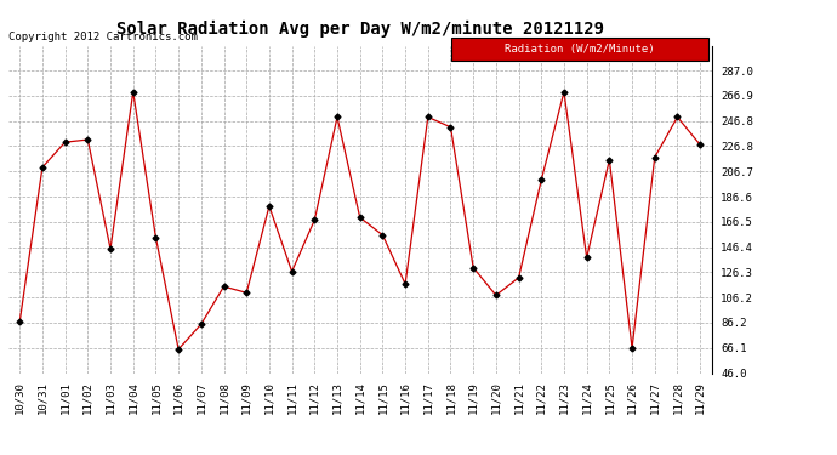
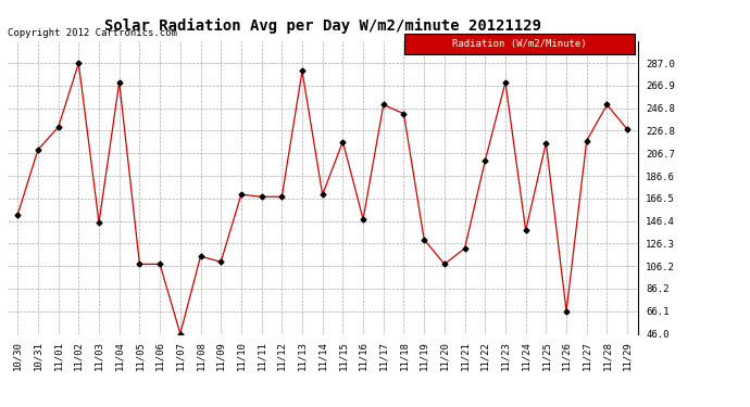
10/30: 87 -> 152
11/02: 232 -> 287
11/05: 154 -> 108
11/06: 65 -> 108
11/07: 85 -> 46
11/10: 179 -> 170
11/11: 127 -> 168
11/13: 250 -> 280
11/15: 156 -> 217
11/16: 117 -> 148
